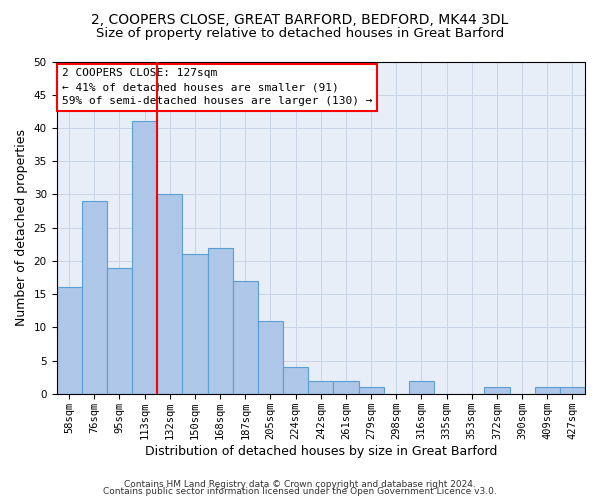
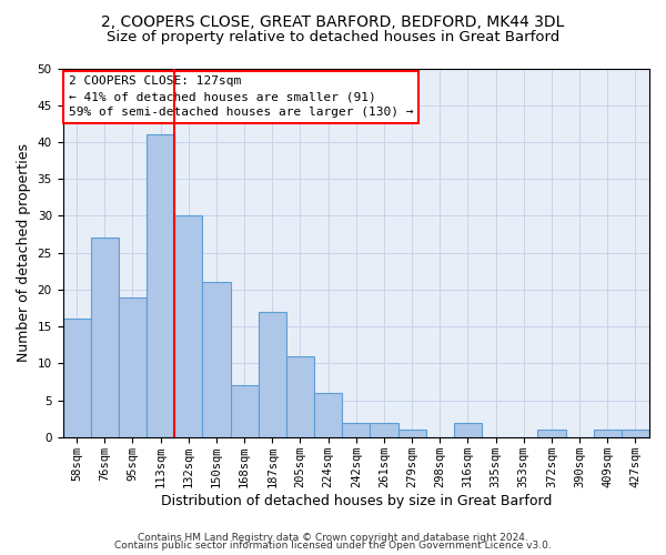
76sqm: 29 -> 27
168sqm: 22 -> 7
224sqm: 4 -> 6
